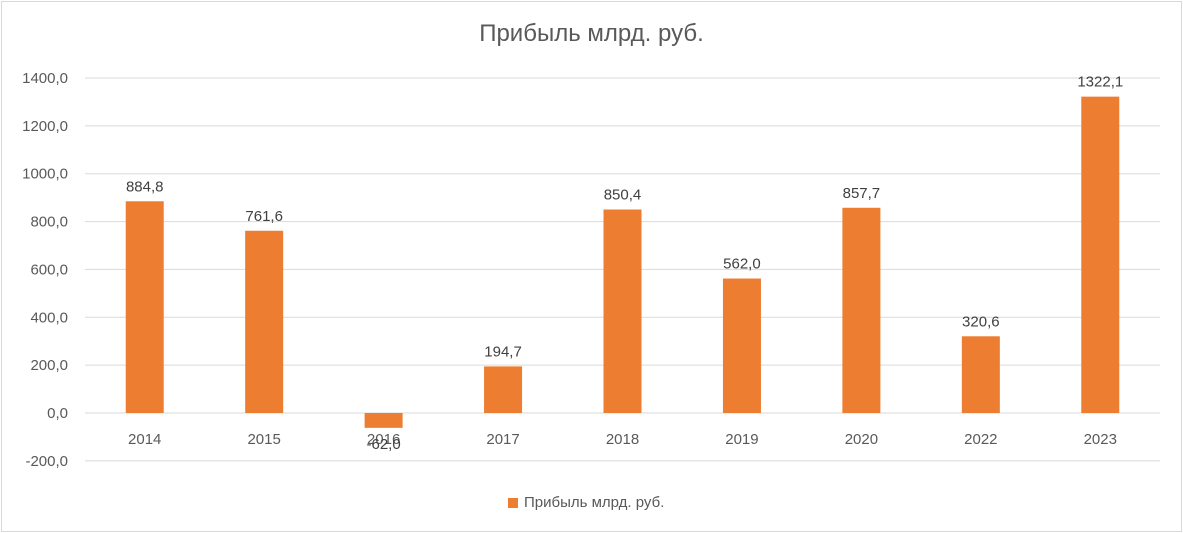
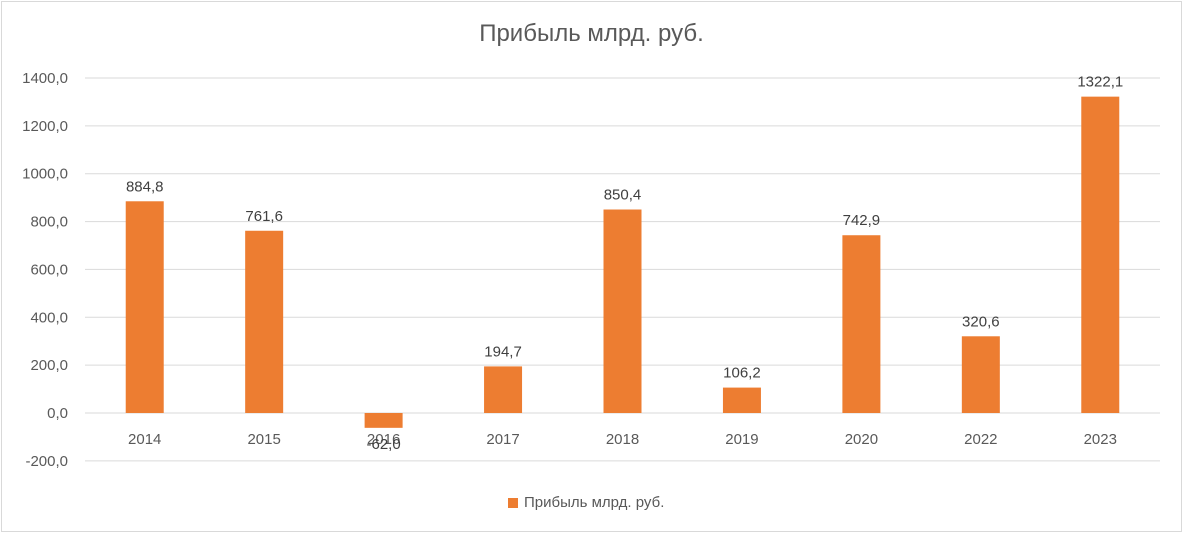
2019: 562,0 -> 106,2
2020: 857,7 -> 742,9
